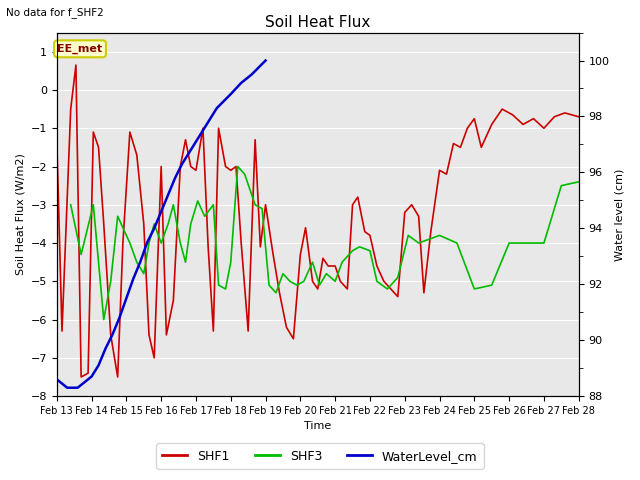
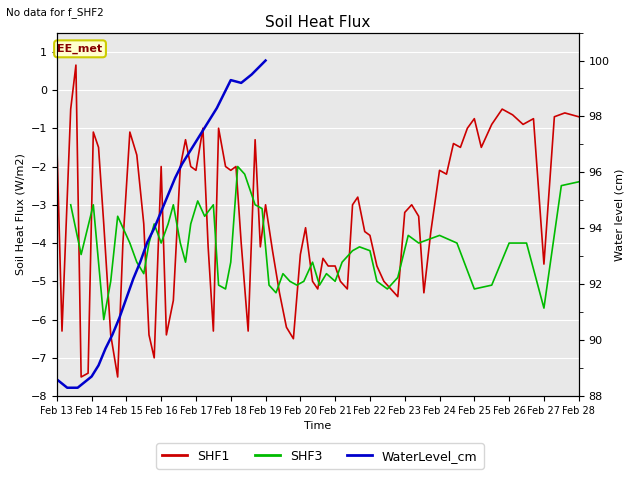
WaterLevel_cm/Feb 18: 98.8 -> 99.3
SHF1/Feb 27: -1.00 -> -4.55
SHF3/Feb 27: -4.0 -> -5.7
